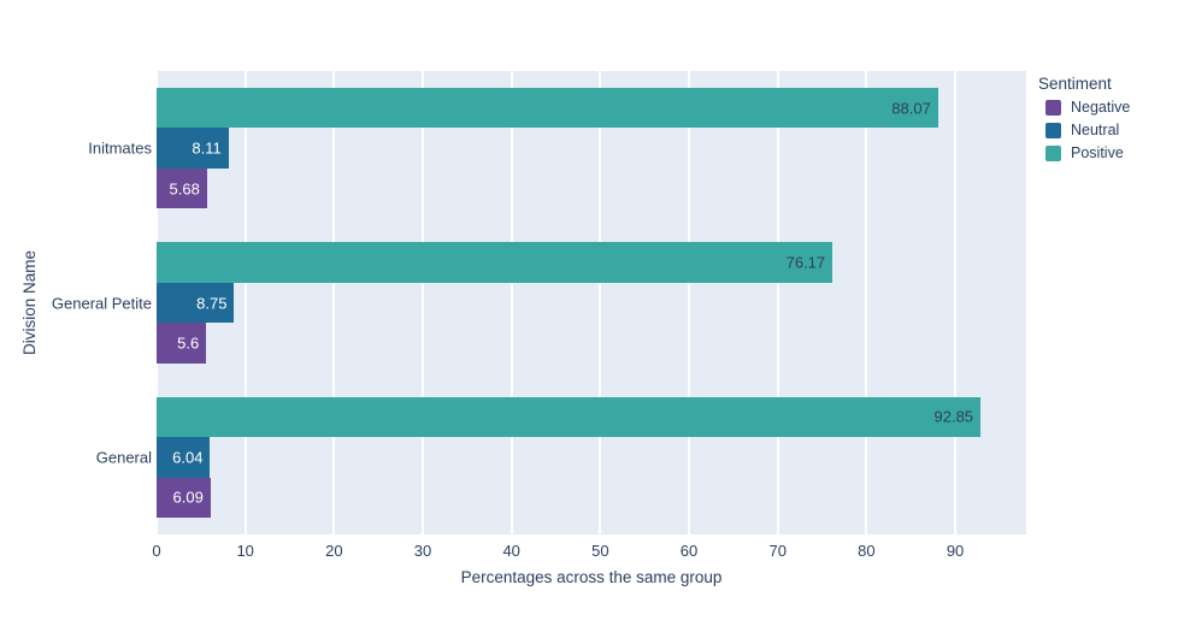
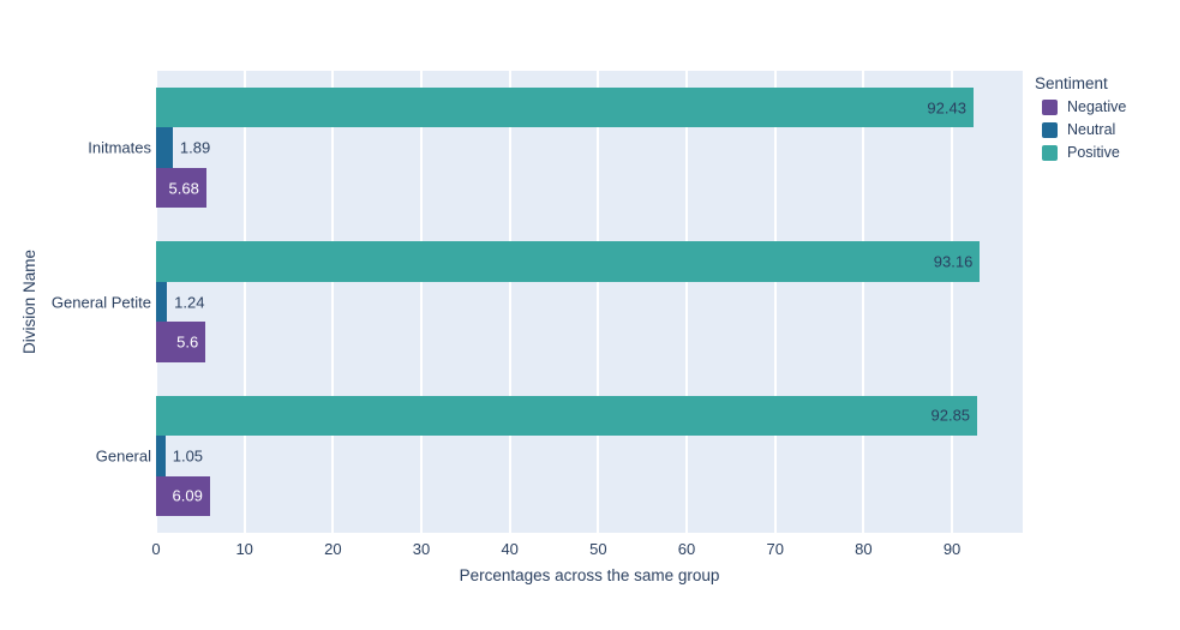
Neutral/Initmates: 8.11 -> 1.89
Positive/Initmates: 88.07 -> 92.43
Neutral/General Petite: 8.75 -> 1.24
Positive/General Petite: 76.17 -> 93.16
Neutral/General: 6.04 -> 1.05
